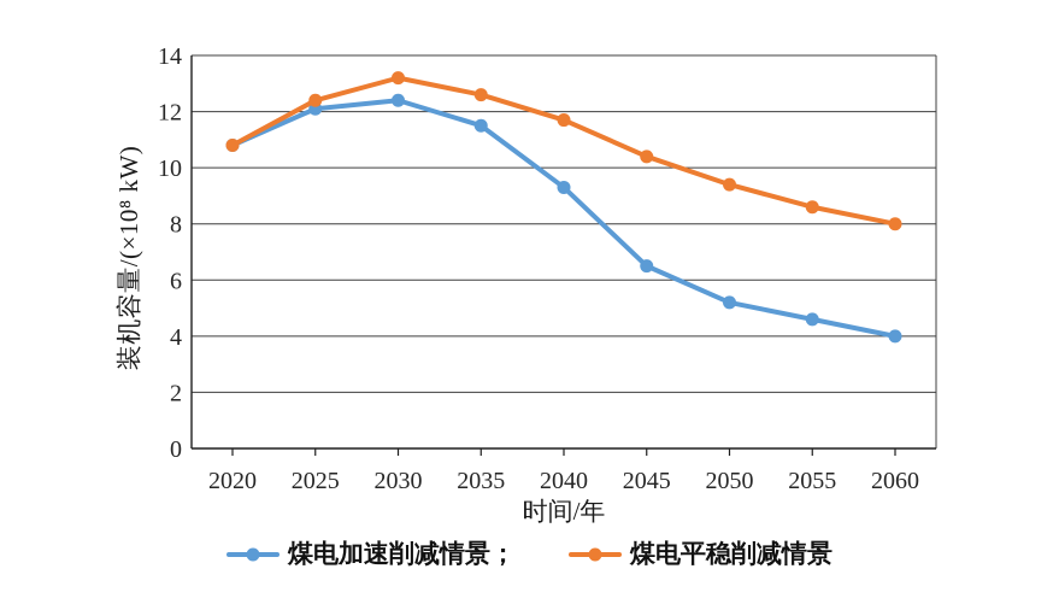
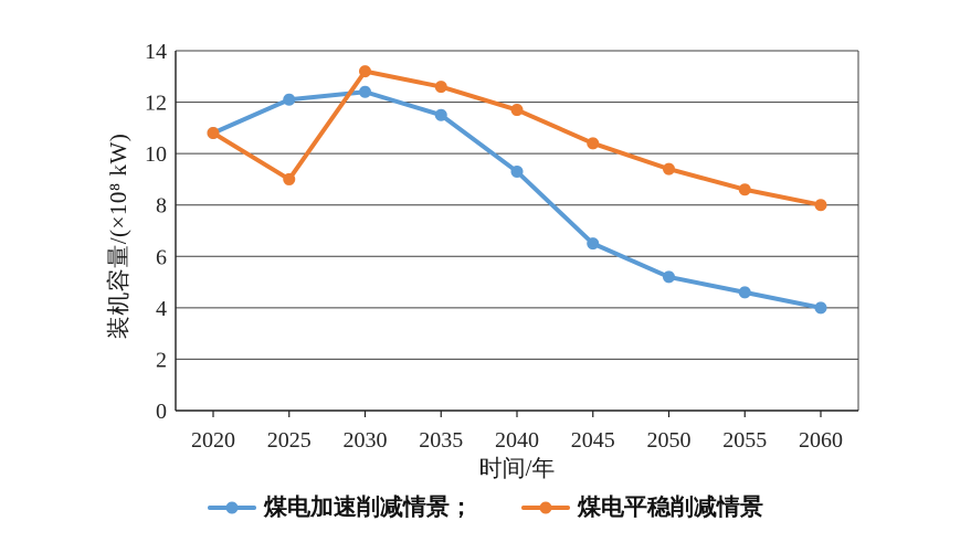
煤电平稳削减情景/2025: 12.4 -> 9.0
